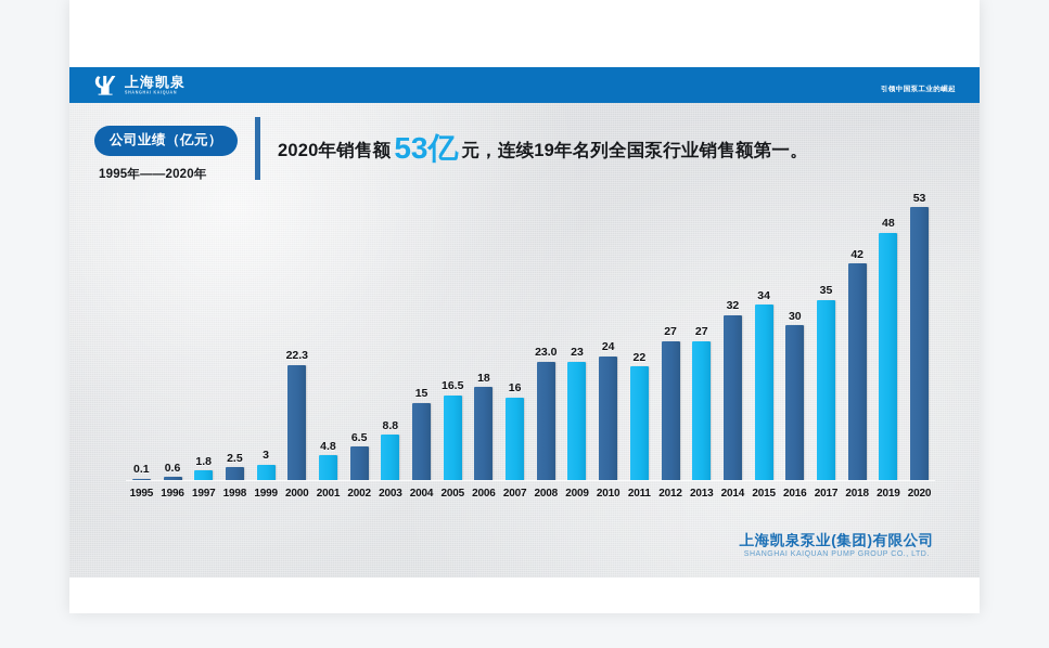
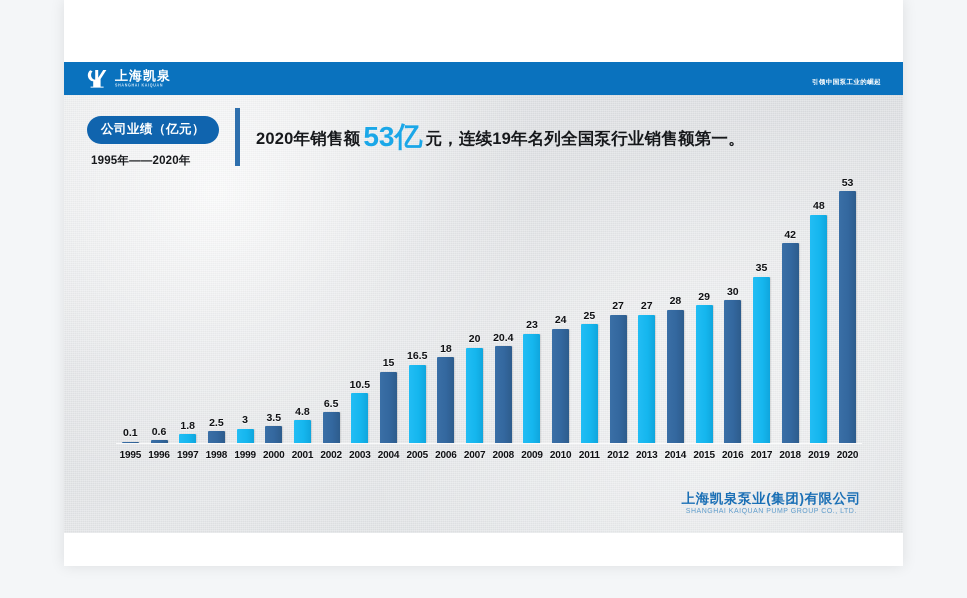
2000: 22.3 -> 3.5
2003: 8.8 -> 10.5
2007: 16 -> 20
2008: 23.0 -> 20.4
2011: 22 -> 25
2014: 32 -> 28
2015: 34 -> 29
